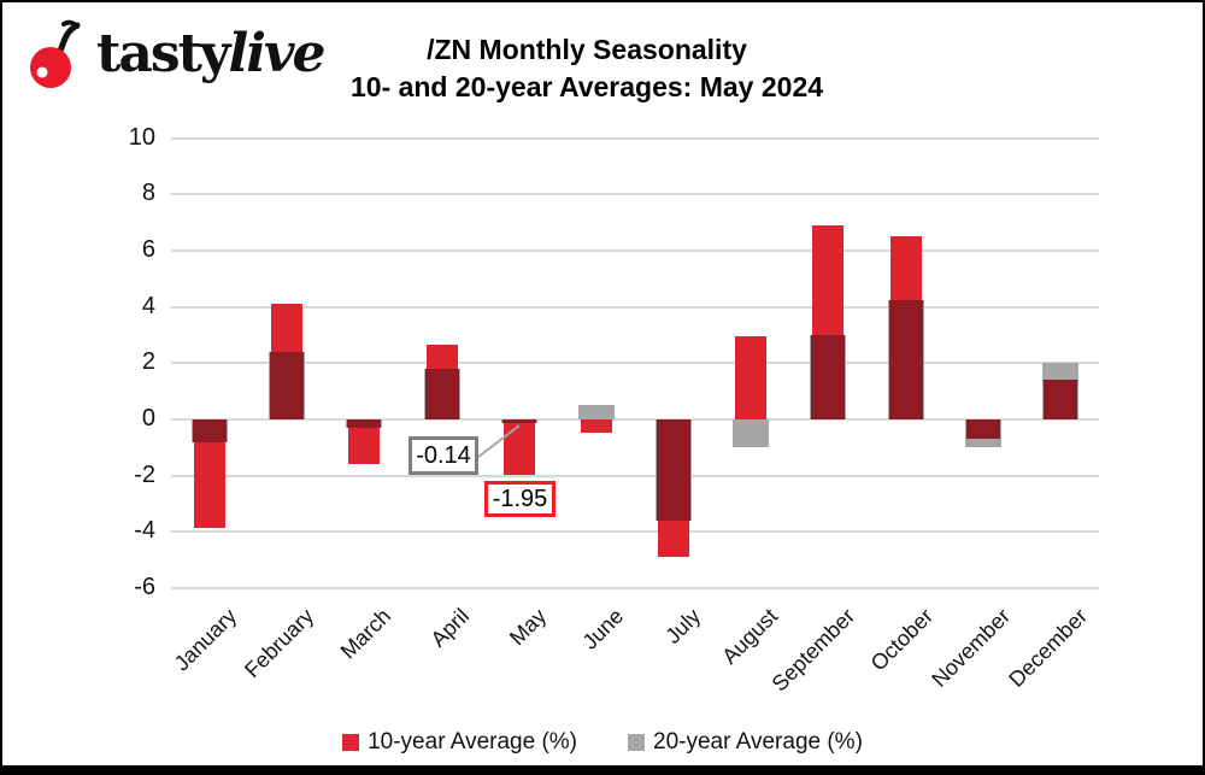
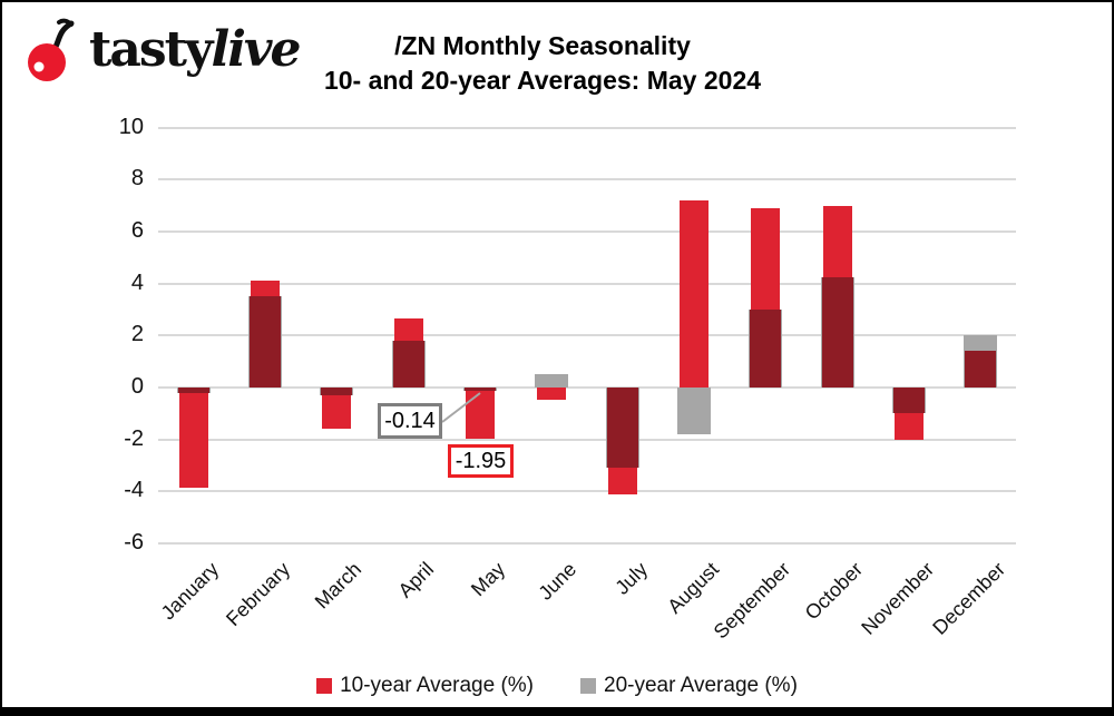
20-year Average (%)/January: -0.8 -> -0.2
20-year Average (%)/February: 2.4 -> 3.5
10-year Average (%)/July: -4.9 -> -4.1
20-year Average (%)/July: -3.6 -> -3.1
10-year Average (%)/August: 3.0 -> 7.2
20-year Average (%)/August: -1.0 -> -1.8
10-year Average (%)/October: 6.5 -> 7.0
10-year Average (%)/November: -0.7 -> -2.0
